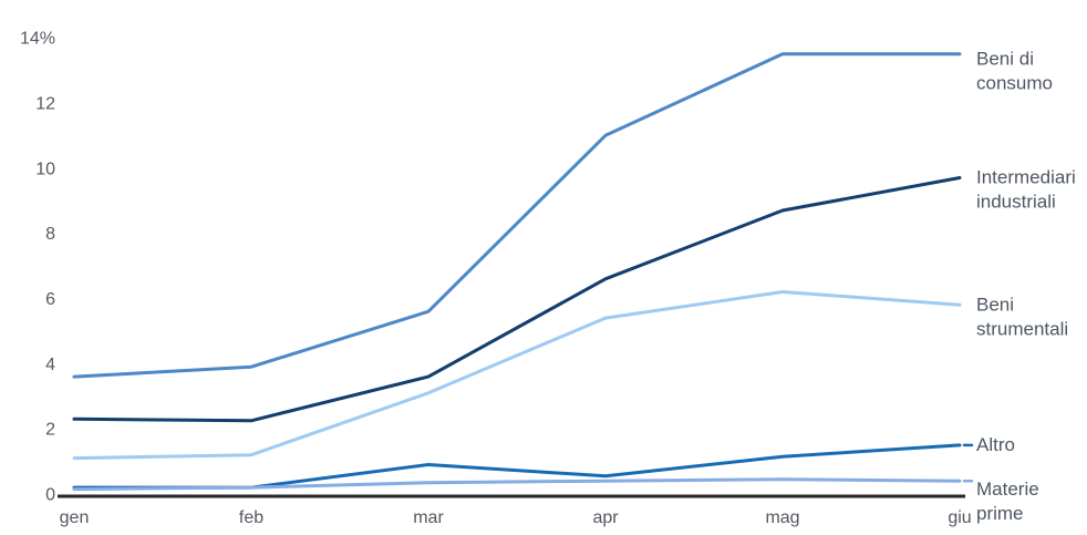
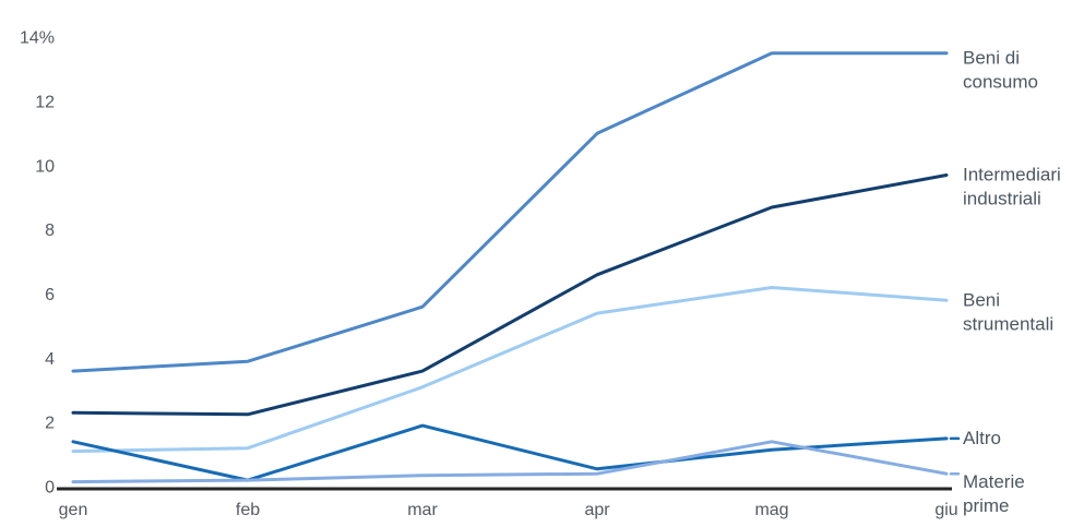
Altro/gen: 0.2% -> 1.4%
Altro/mar: 0.9% -> 1.9%
Materie prime/mag: 0.5% -> 1.4%
